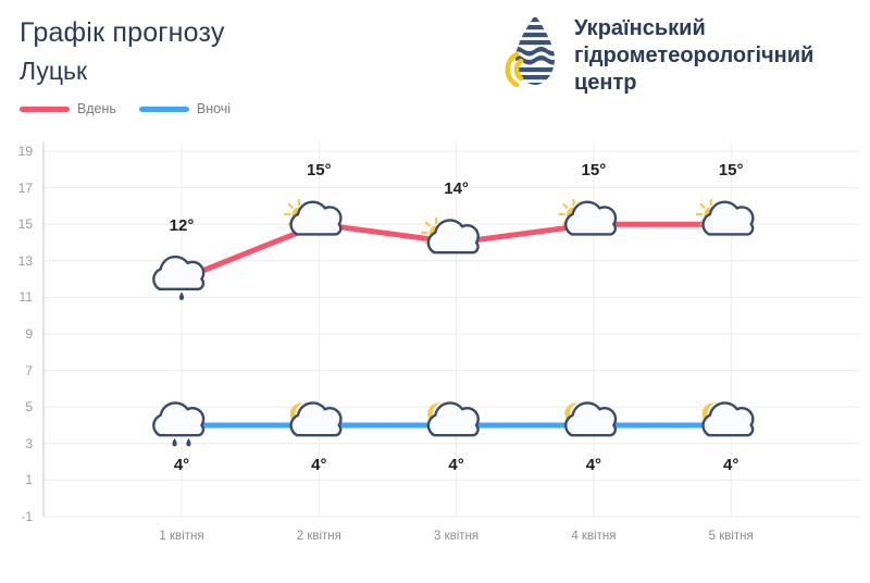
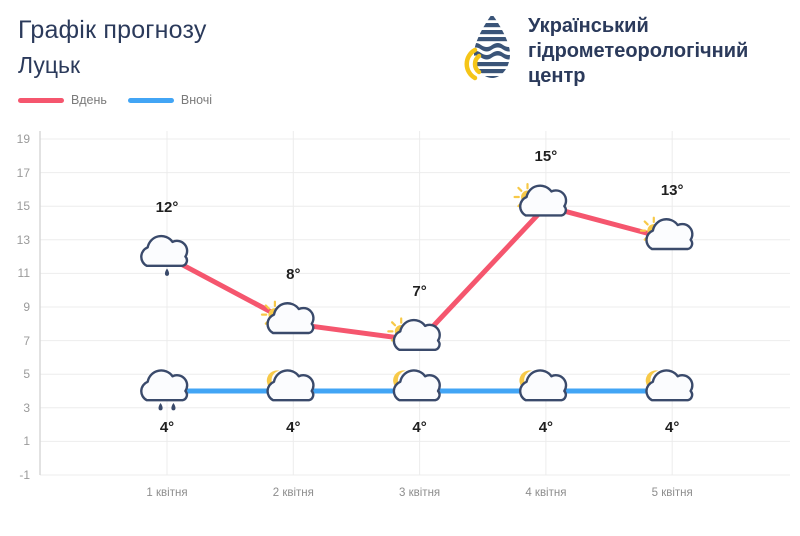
Вдень/2 квітня: 15° -> 8°
Вдень/3 квітня: 14° -> 7°
Вдень/5 квітня: 15° -> 13°
